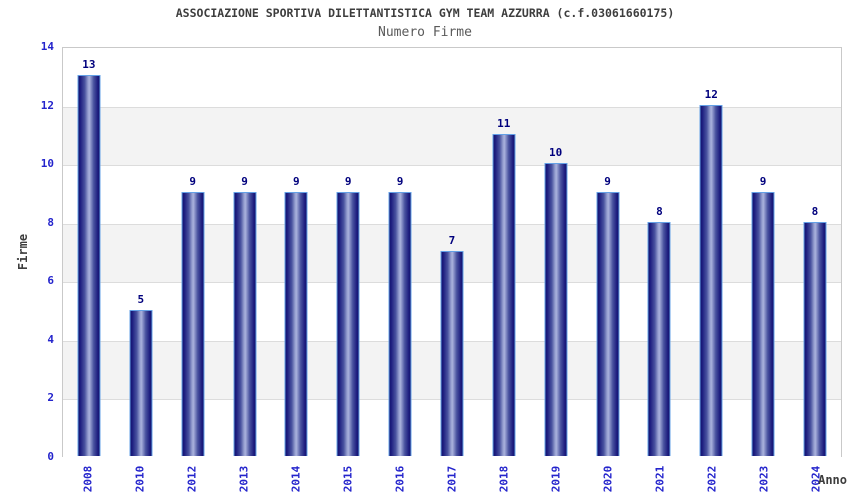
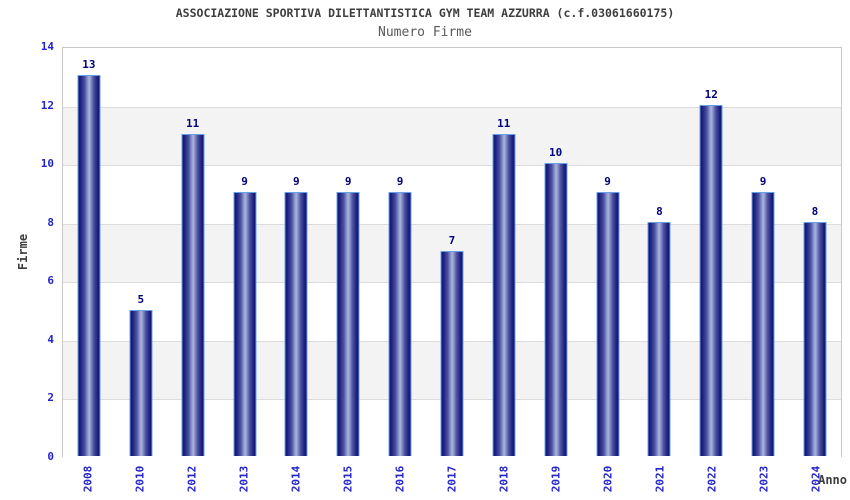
2012: 9 -> 11
